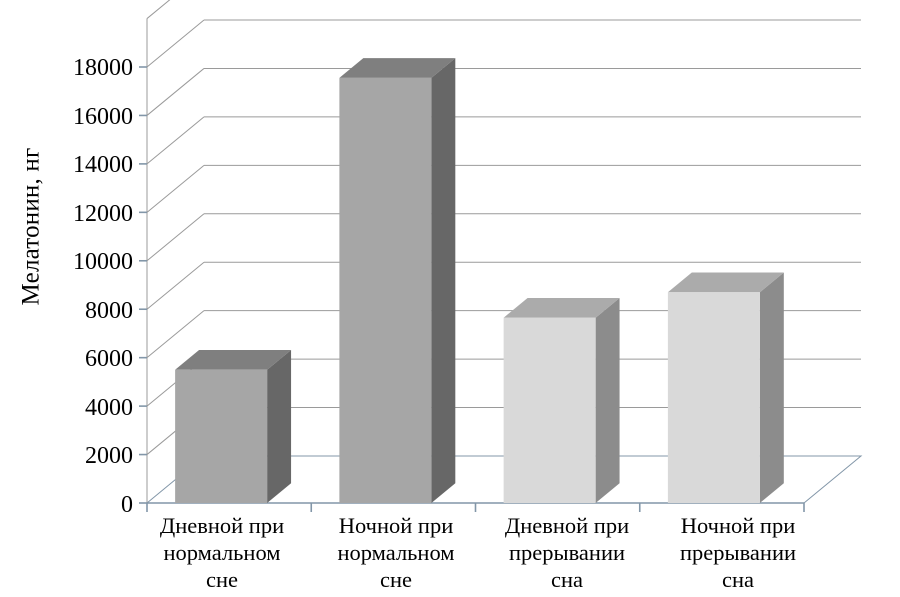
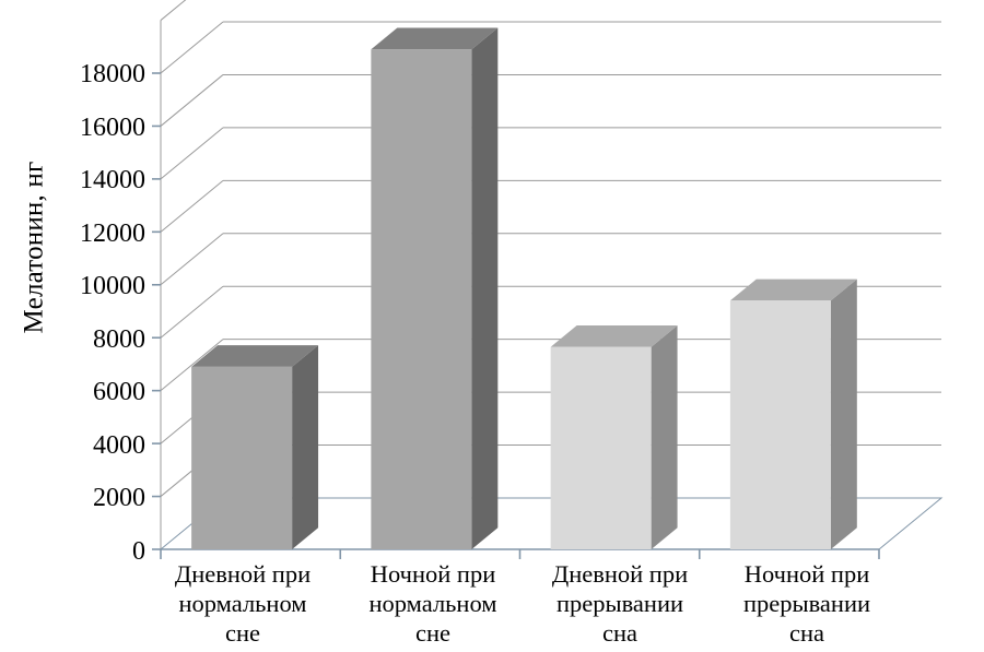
Дневной при нормальном сне: 5500 -> 6900
Ночной при нормальном сне: 17600 -> 18900
Ночной при прерывании сна: 8700 -> 9400
